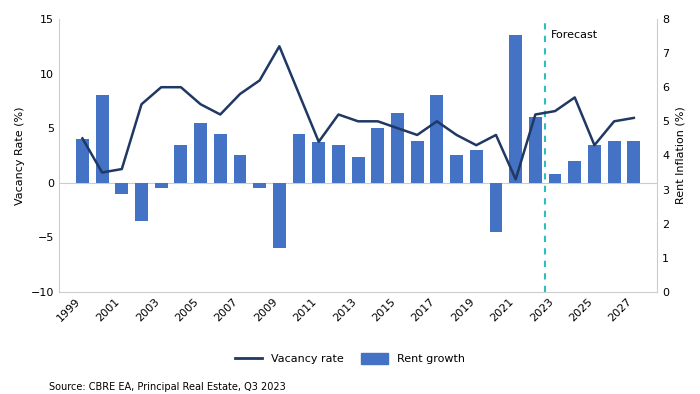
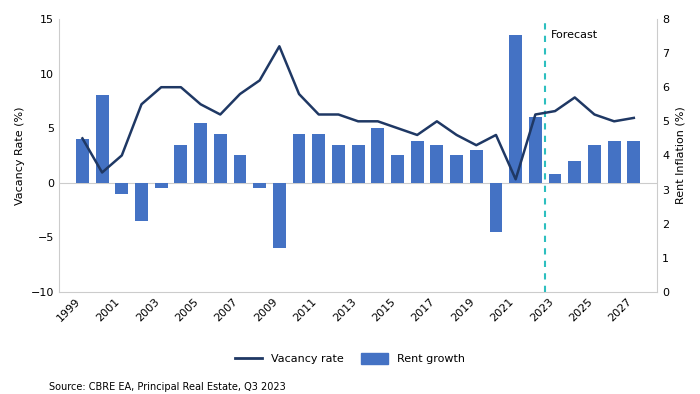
Vacancy rate/2001: 3.6 -> 4.0
Rent growth/2011: 3.7 -> 4.5
Vacancy rate/2011: 4.4 -> 5.2
Rent growth/2013: 2.4 -> 3.5
Rent growth/2015: 6.4 -> 2.5
Rent growth/2017: 8.0 -> 3.5
Vacancy rate/2025: 4.3 -> 5.2
